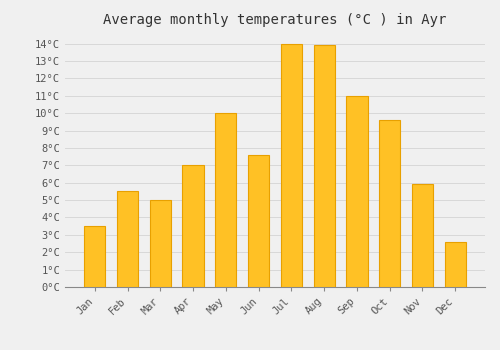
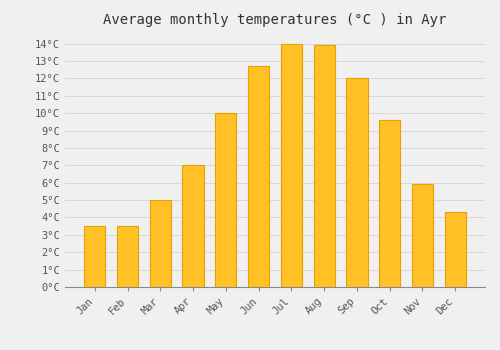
Feb: 5.5°C -> 3.5°C
Jun: 7.6°C -> 12.7°C
Sep: 11.0°C -> 12.0°C
Dec: 2.6°C -> 4.3°C
